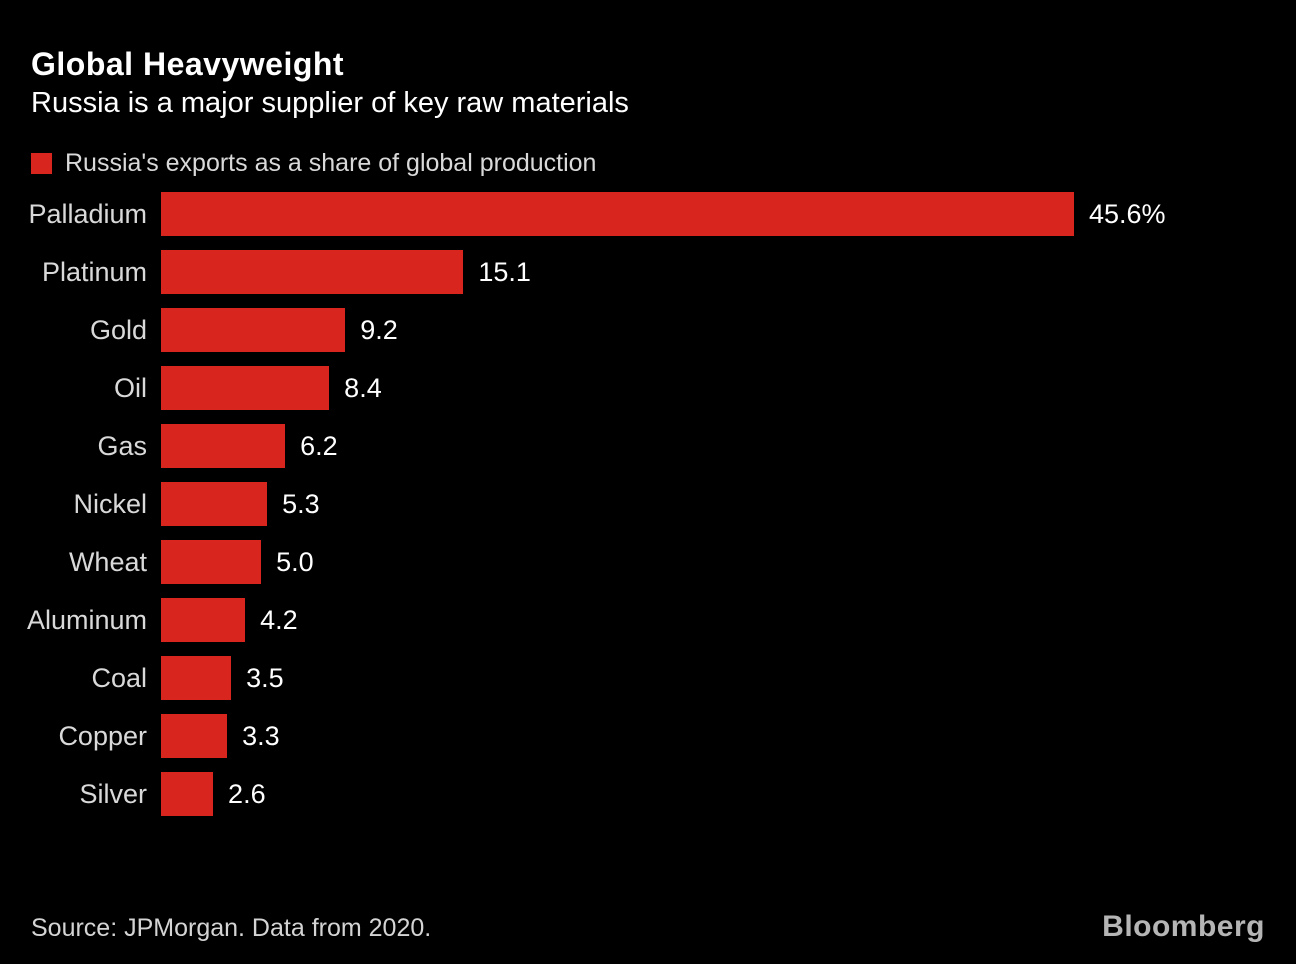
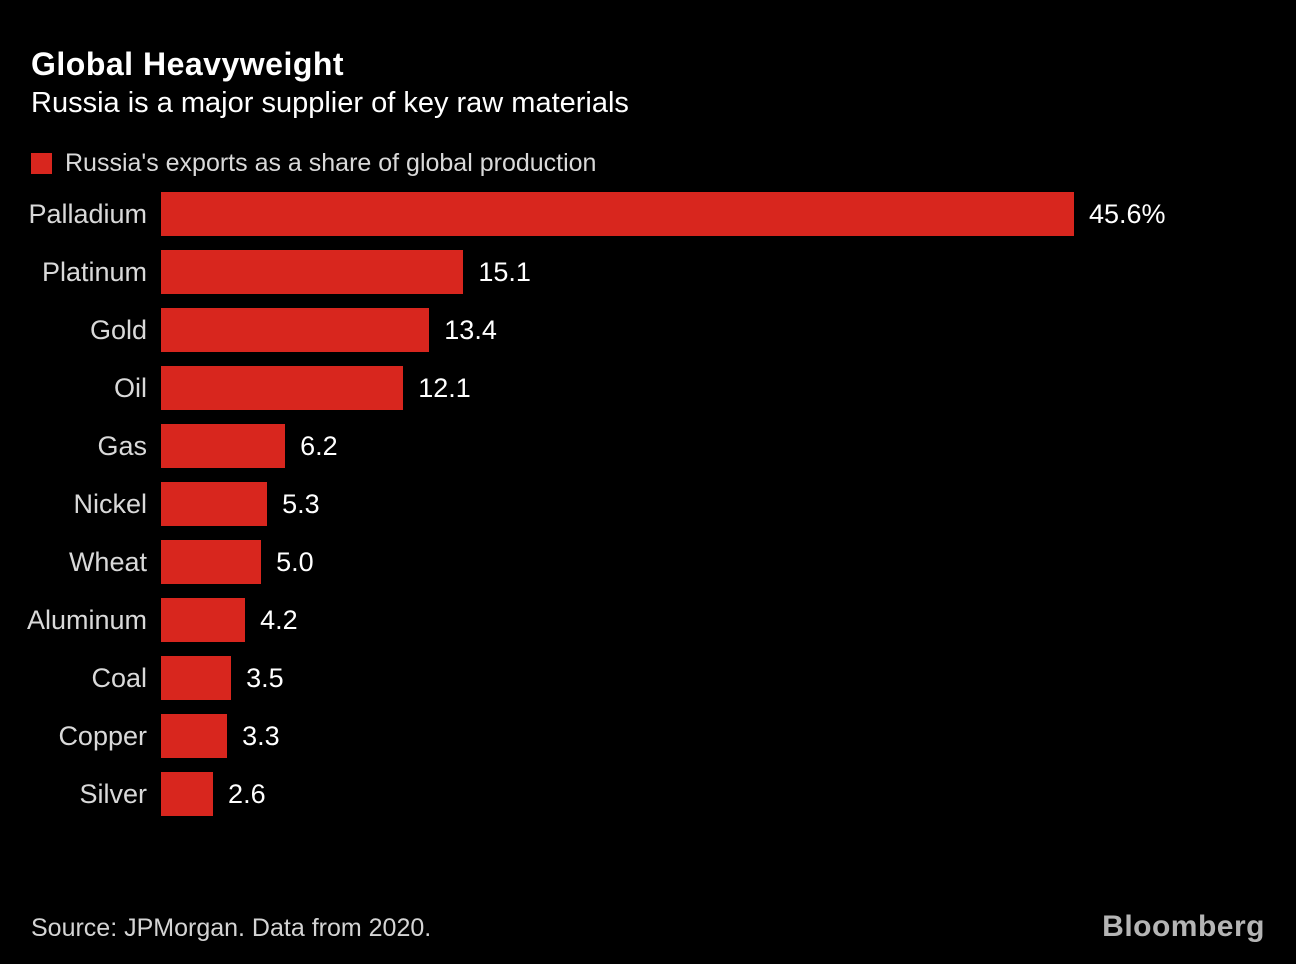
Gold: 9.2 -> 13.4
Oil: 8.4 -> 12.1
